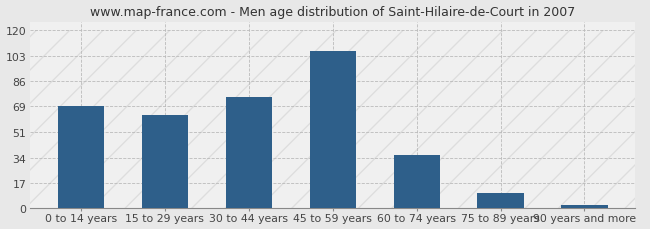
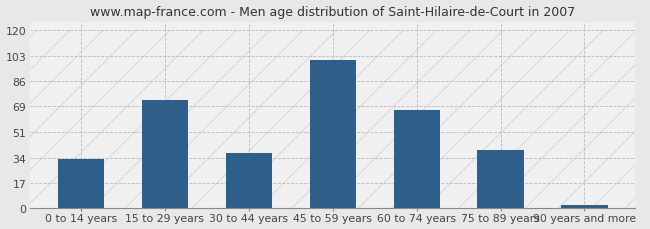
0 to 14 years: 69 -> 33
15 to 29 years: 63 -> 73
30 to 44 years: 75 -> 37
45 to 59 years: 106 -> 100
60 to 74 years: 36 -> 66
75 to 89 years: 10 -> 39
